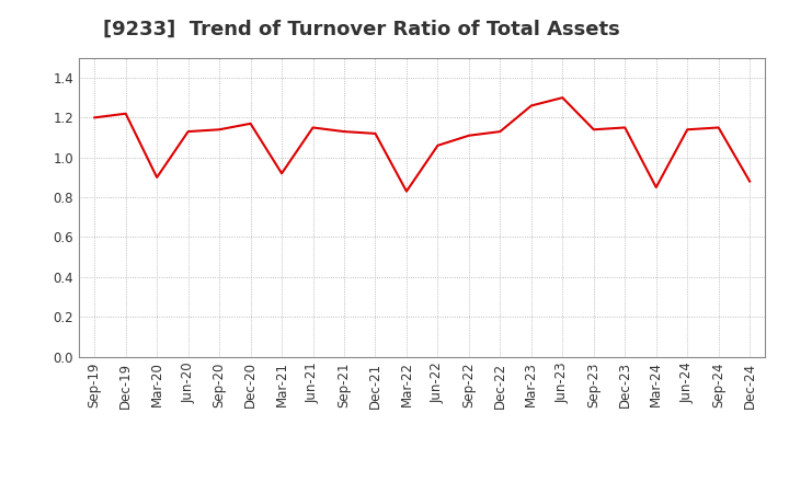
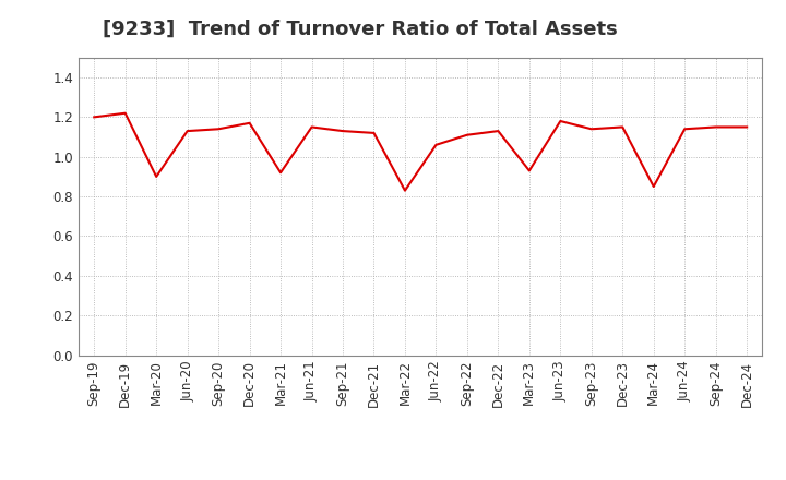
Mar-23: 1.26 -> 0.93
Jun-23: 1.30 -> 1.18
Dec-24: 0.88 -> 1.15
